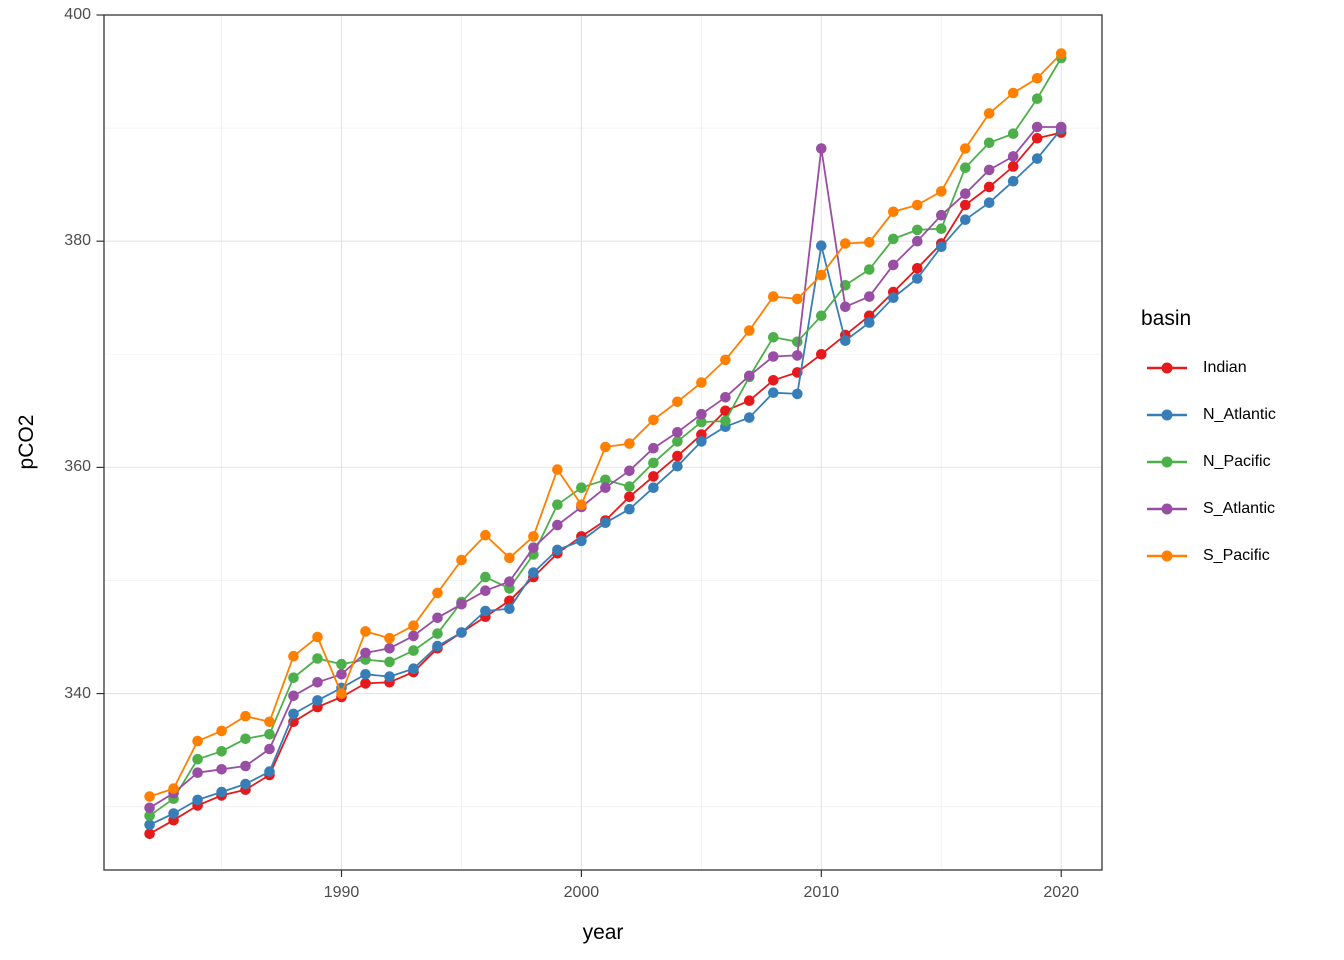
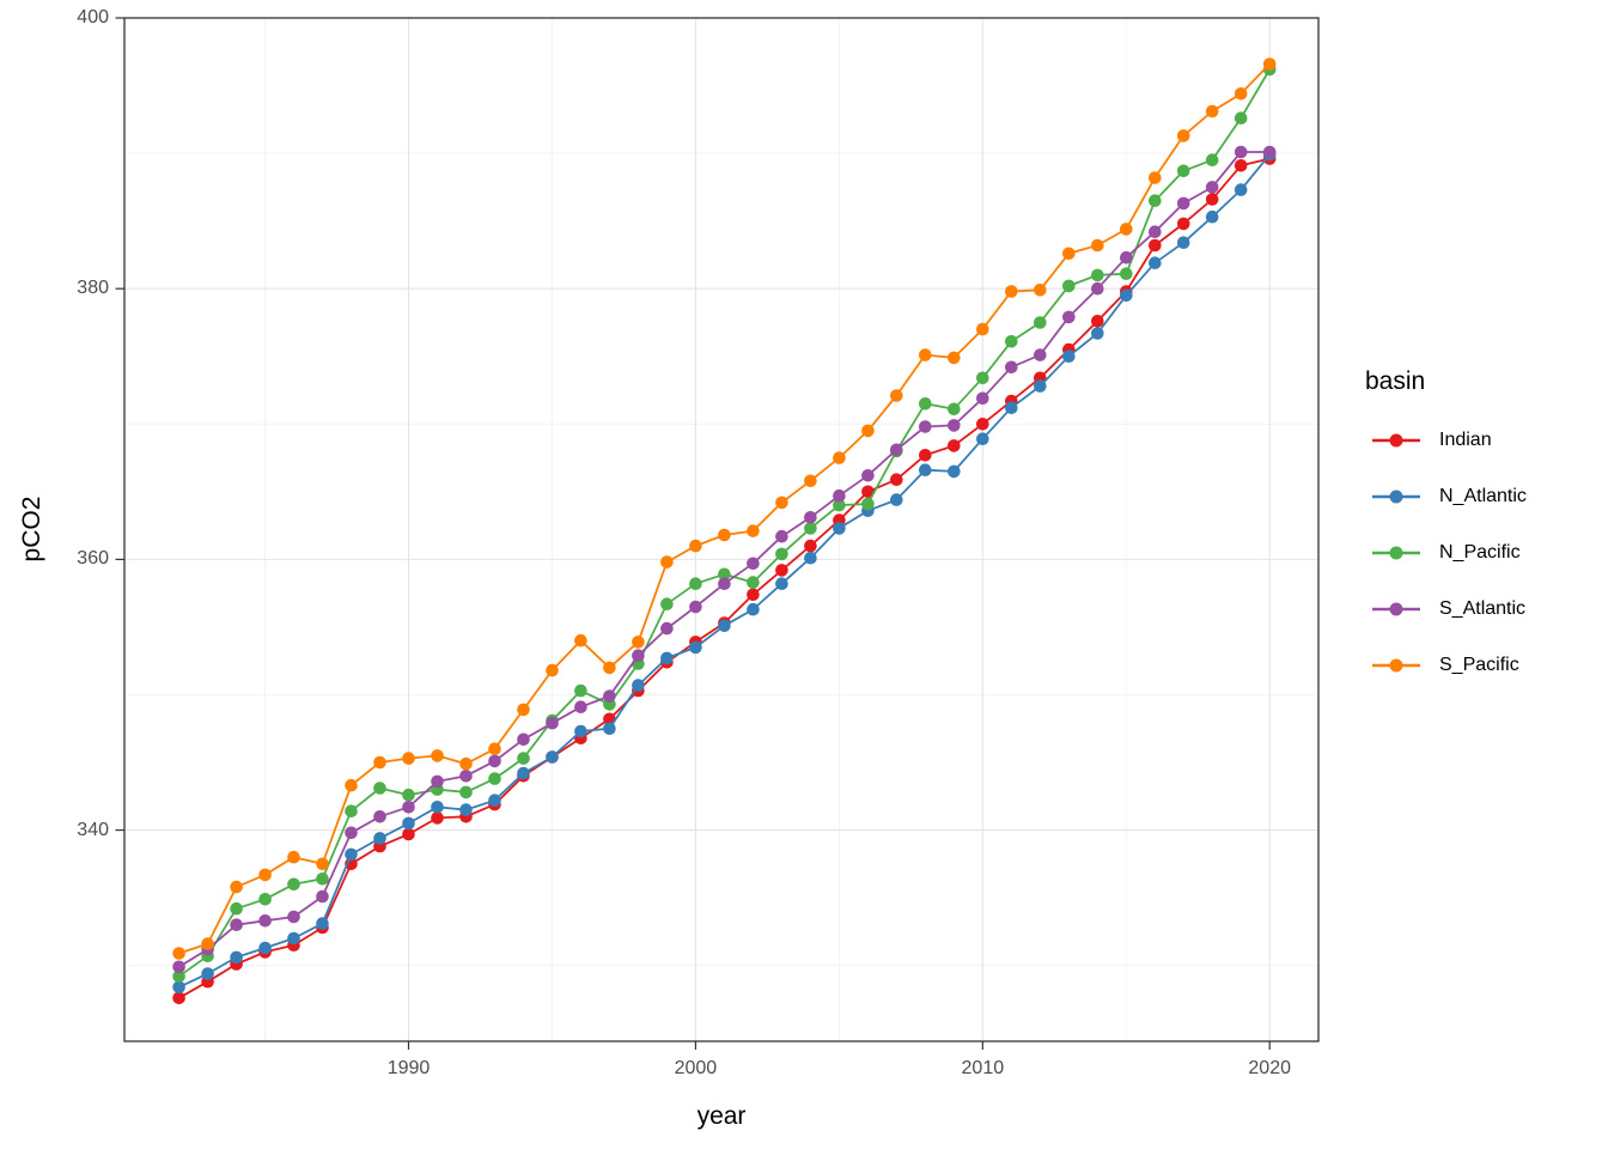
S_Pacific/1990: 340.0 -> 345.3
S_Pacific/2000: 356.7 -> 361.0
N_Atlantic/2010: 379.6 -> 368.9
S_Atlantic/2010: 388.2 -> 371.9
